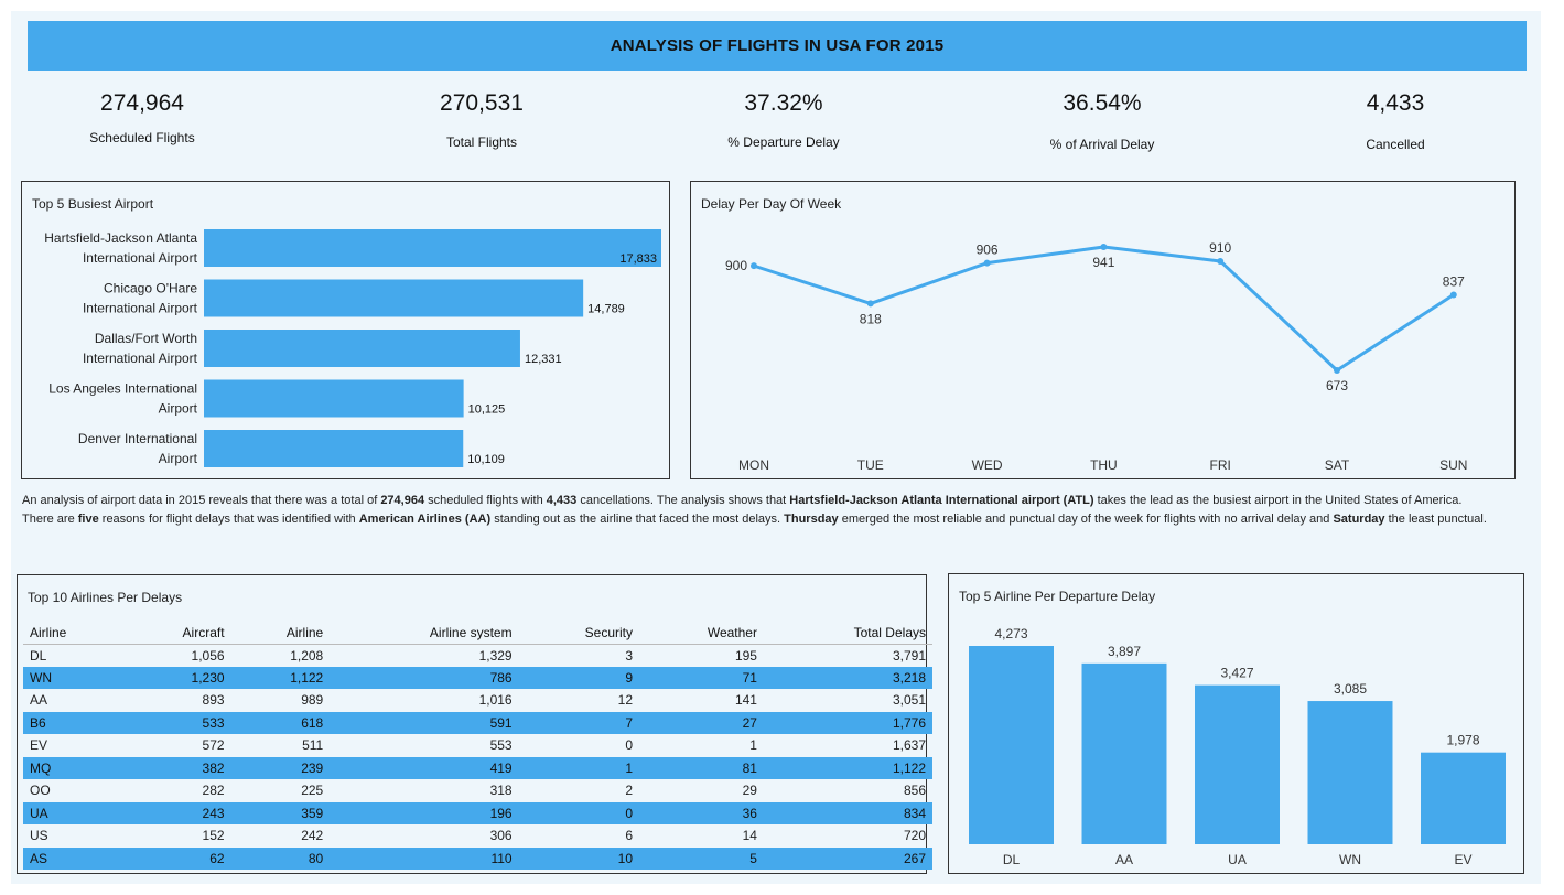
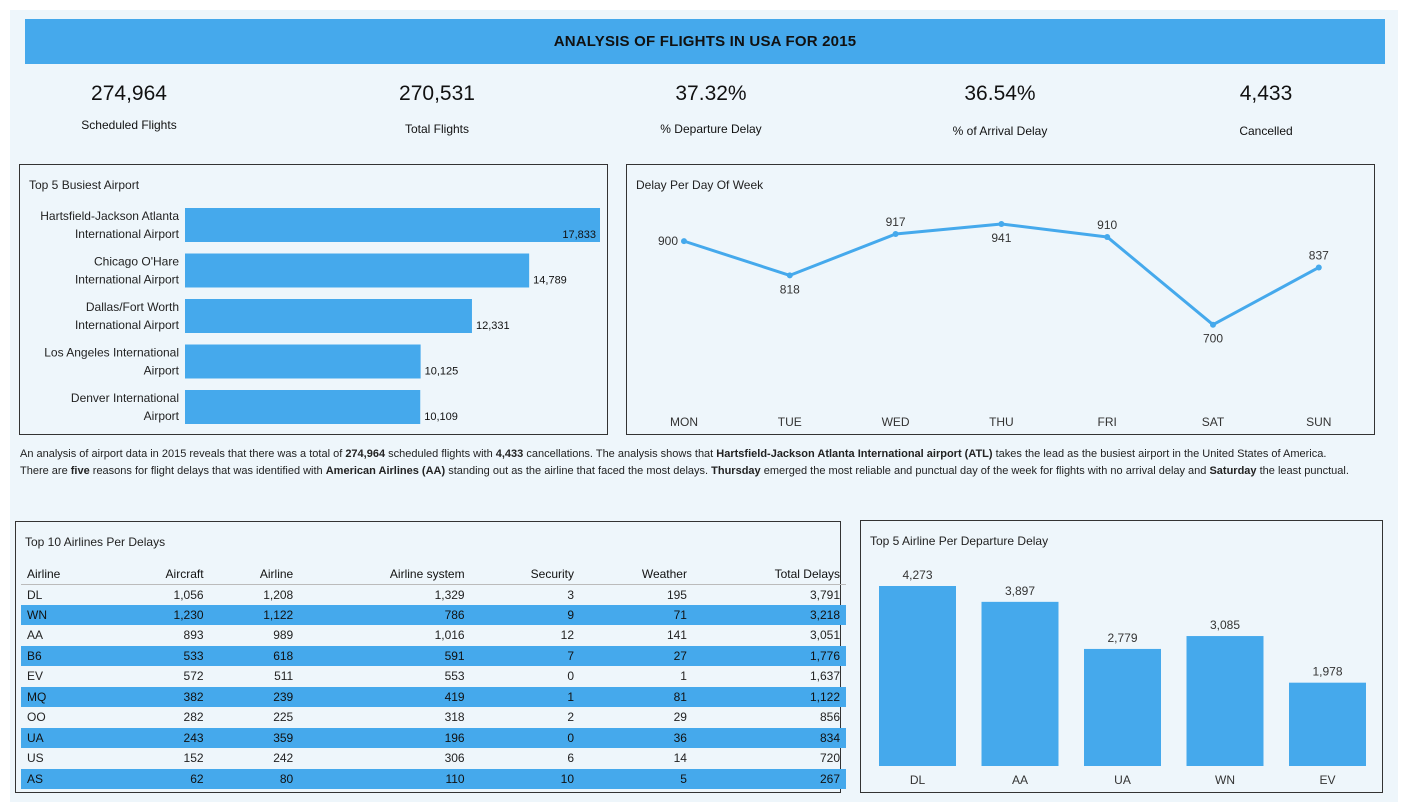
Delay Per Day Of Week/WED: 906 -> 917
Delay Per Day Of Week/SAT: 673 -> 700
Top 5 Airline Per Departure Delay/UA: 3,427 -> 2,779
